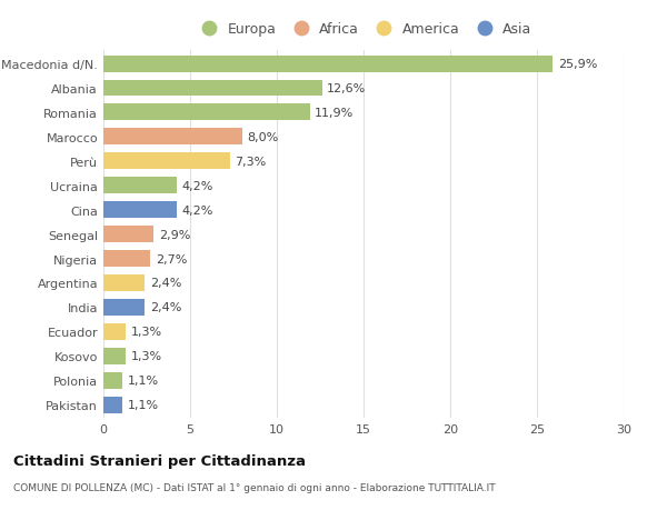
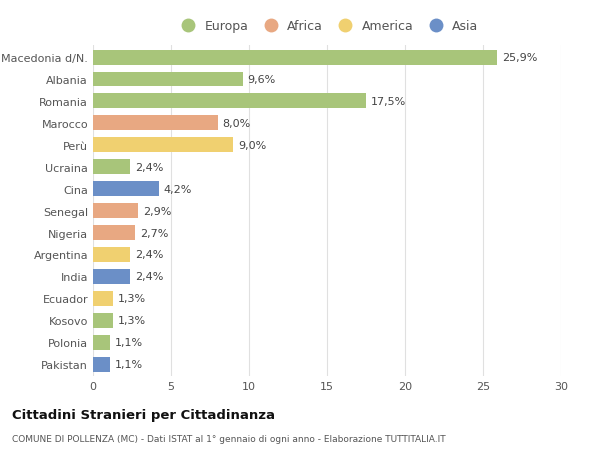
Albania: 12,6% -> 9,6%
Romania: 11,9% -> 17,5%
Perù: 7,3% -> 9,0%
Ucraina: 4,2% -> 2,4%
